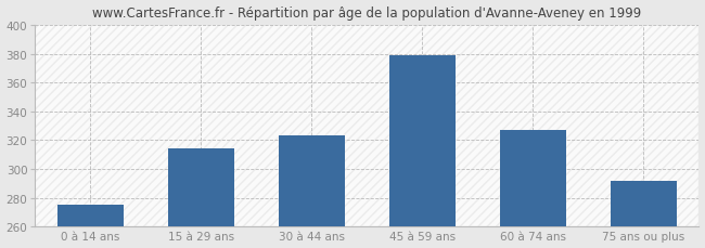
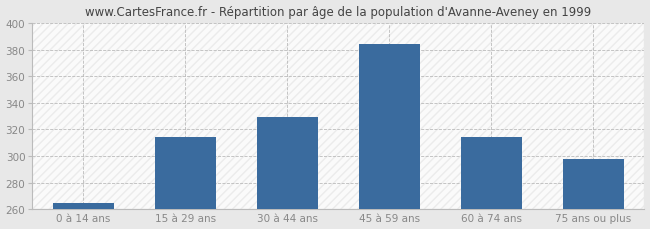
0 à 14 ans: 275 -> 265
30 à 44 ans: 323 -> 329
45 à 59 ans: 379 -> 384
60 à 74 ans: 327 -> 314
75 ans ou plus: 292 -> 298
